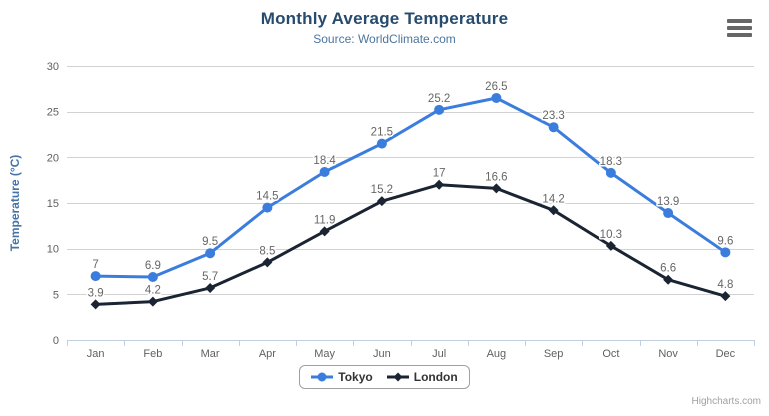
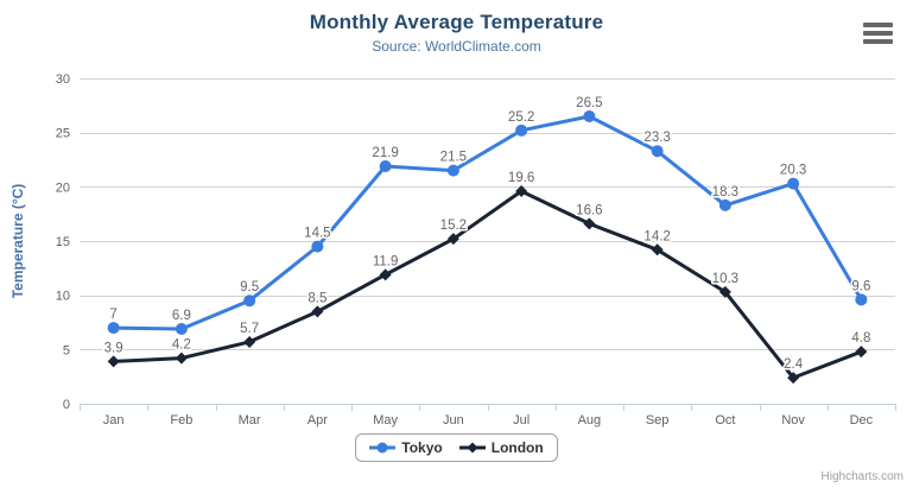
Tokyo/May: 18.4 -> 21.9
London/Jul: 17 -> 19.6
Tokyo/Nov: 13.9 -> 20.3
London/Nov: 6.6 -> 2.4
